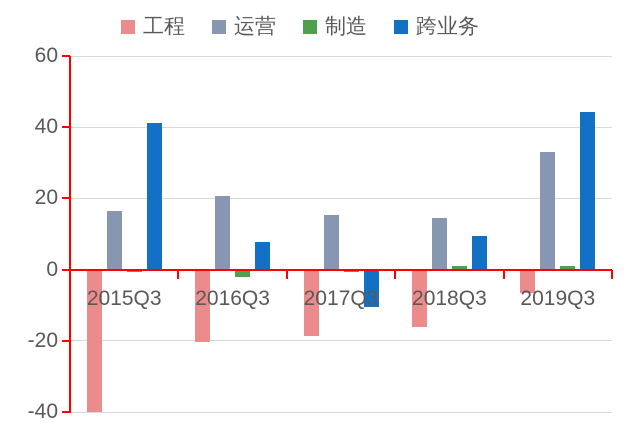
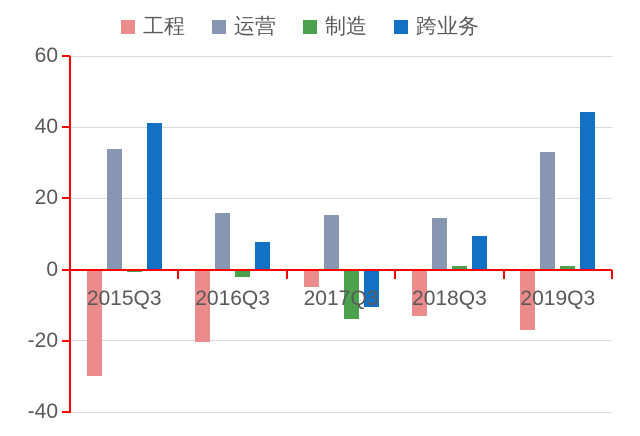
工程/2015Q3: -40 -> -30
运营/2015Q3: 16 -> 34
运营/2016Q3: 21 -> 16
工程/2017Q3: -19 -> -5
制造/2017Q3: -1 -> -14
工程/2018Q3: -16 -> -13
工程/2019Q3: -6 -> -17
